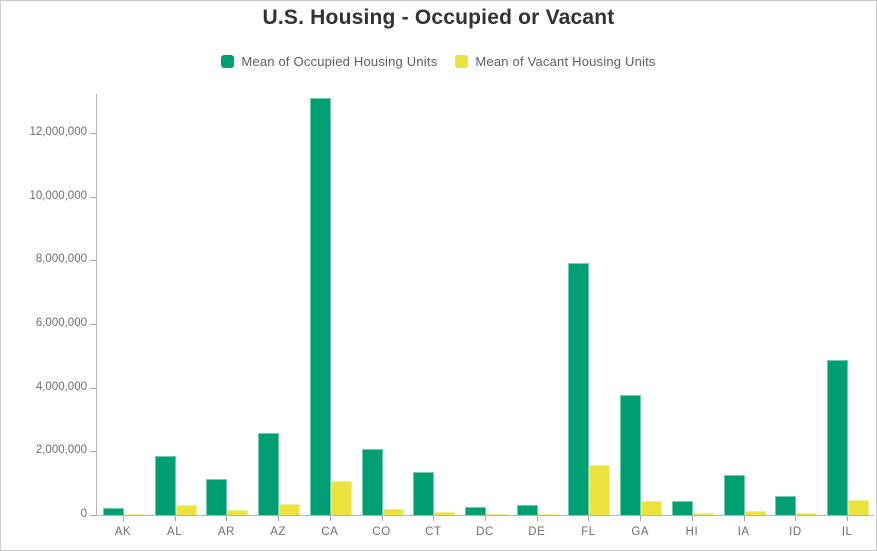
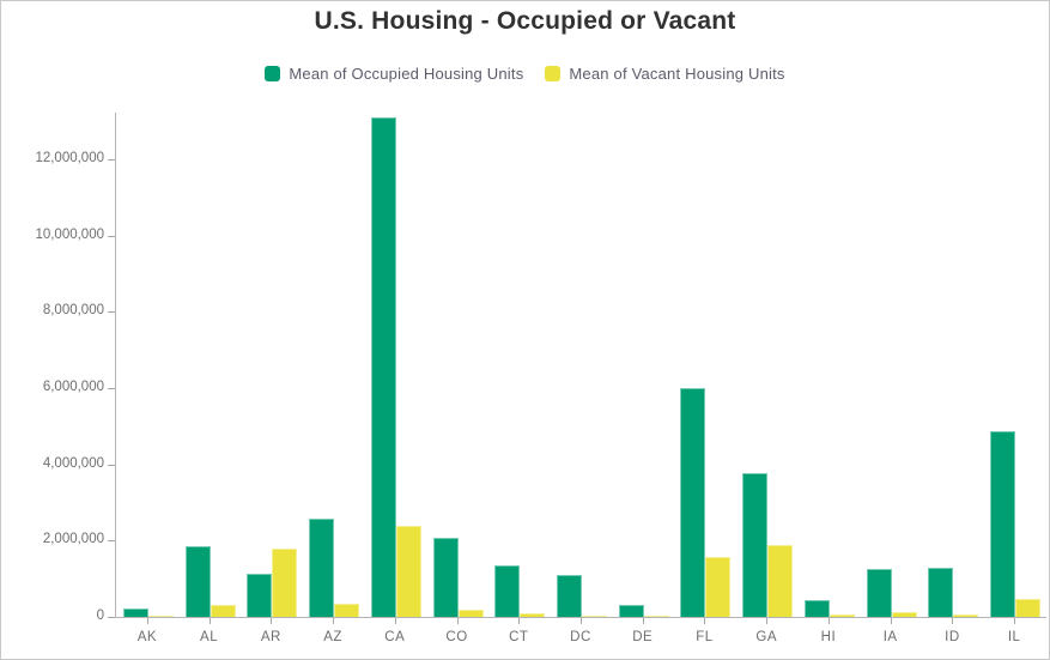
Mean of Vacant Housing Units/AR: 200000 -> 1800000
Mean of Vacant Housing Units/CA: 1100000 -> 2400000
Mean of Occupied Housing Units/DC: 200000 -> 1100000
Mean of Occupied Housing Units/FL: 7900000 -> 6000000
Mean of Vacant Housing Units/GA: 400000 -> 1900000
Mean of Occupied Housing Units/ID: 600000 -> 1300000
